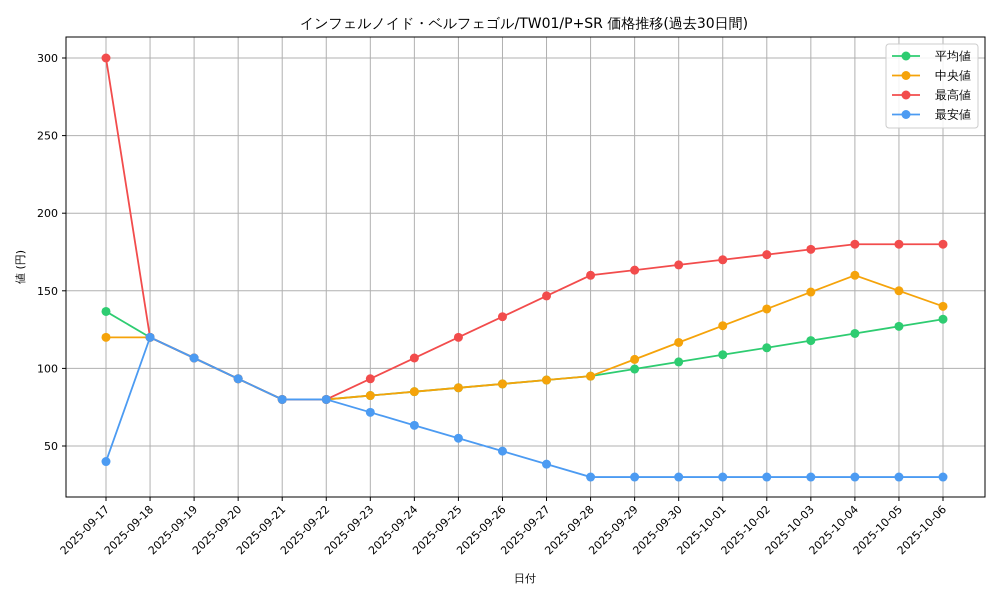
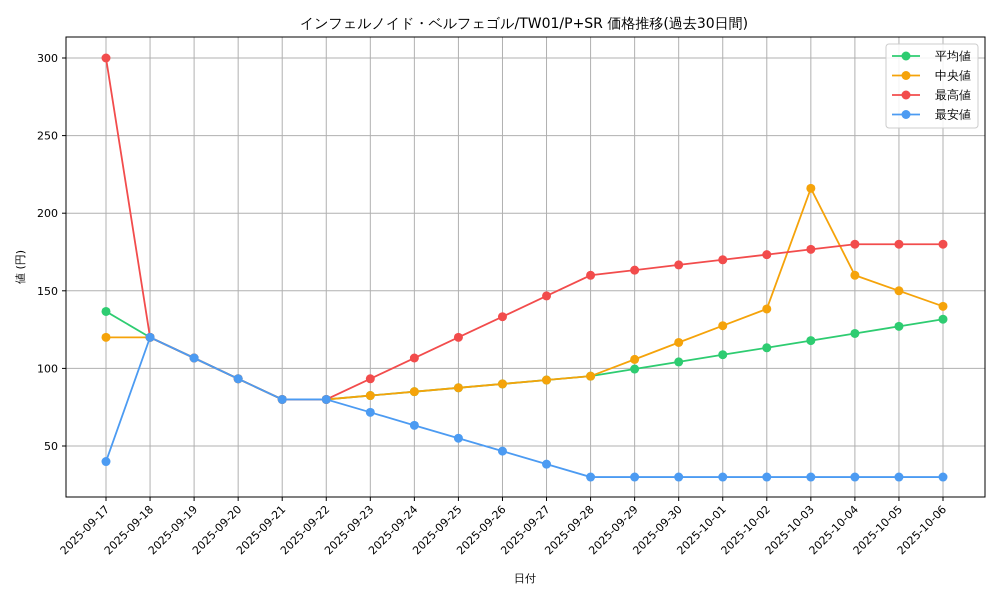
中央値/2025-10-03: 149 -> 216
